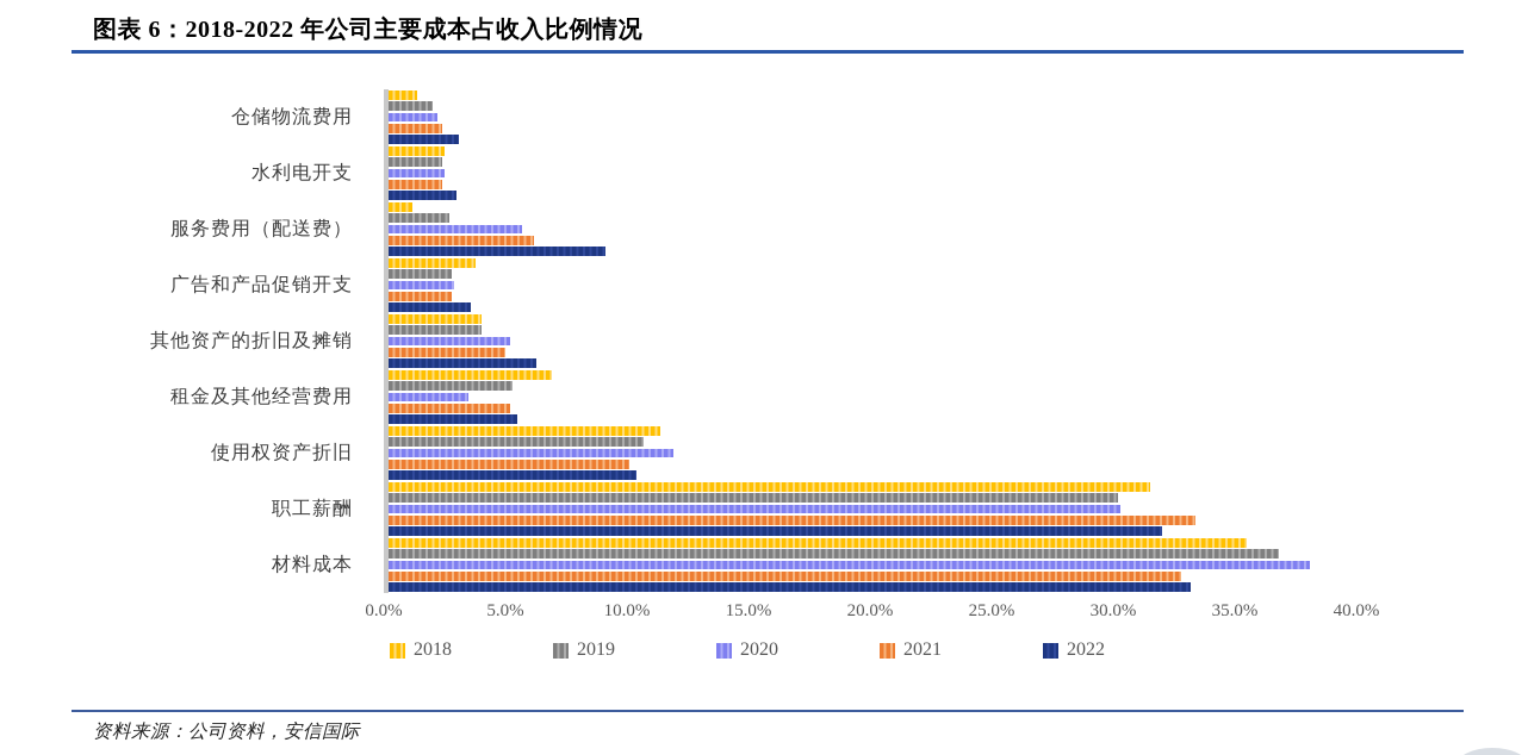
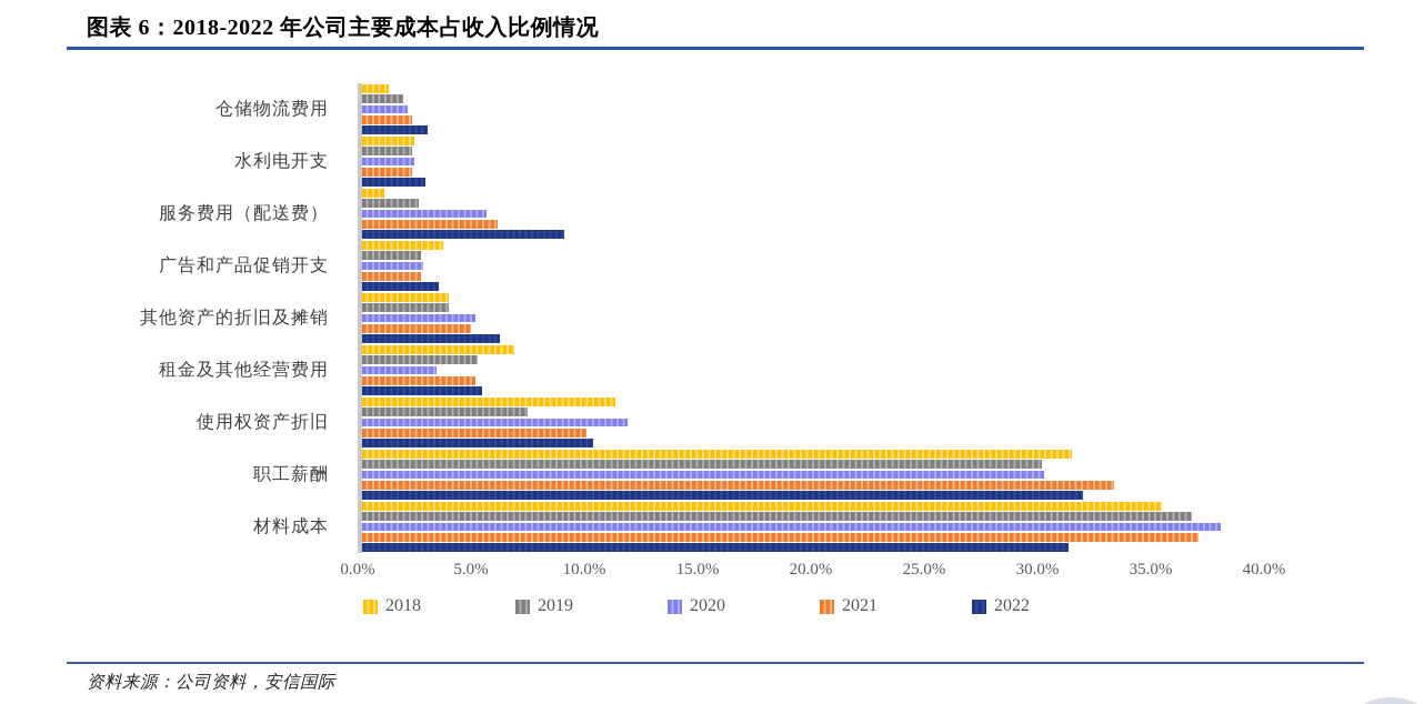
2019/使用权资产折旧: 10.5% -> 7.3%
2021/材料成本: 32.6% -> 36.9%
2022/材料成本: 33.0% -> 31.2%
